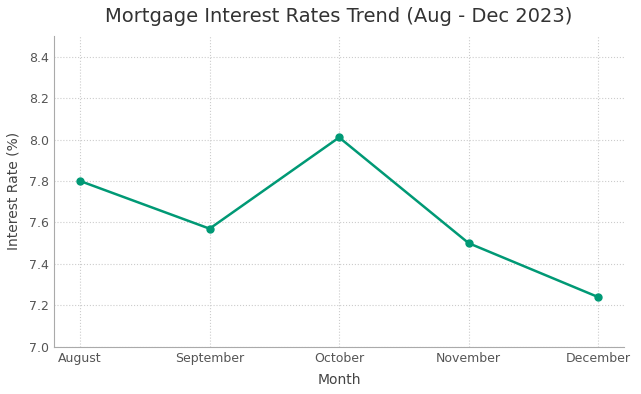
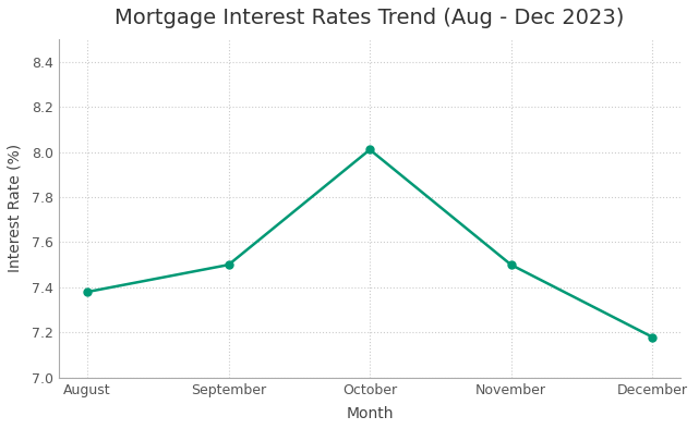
August: 7.80 -> 7.38
September: 7.57 -> 7.50
December: 7.24 -> 7.18
